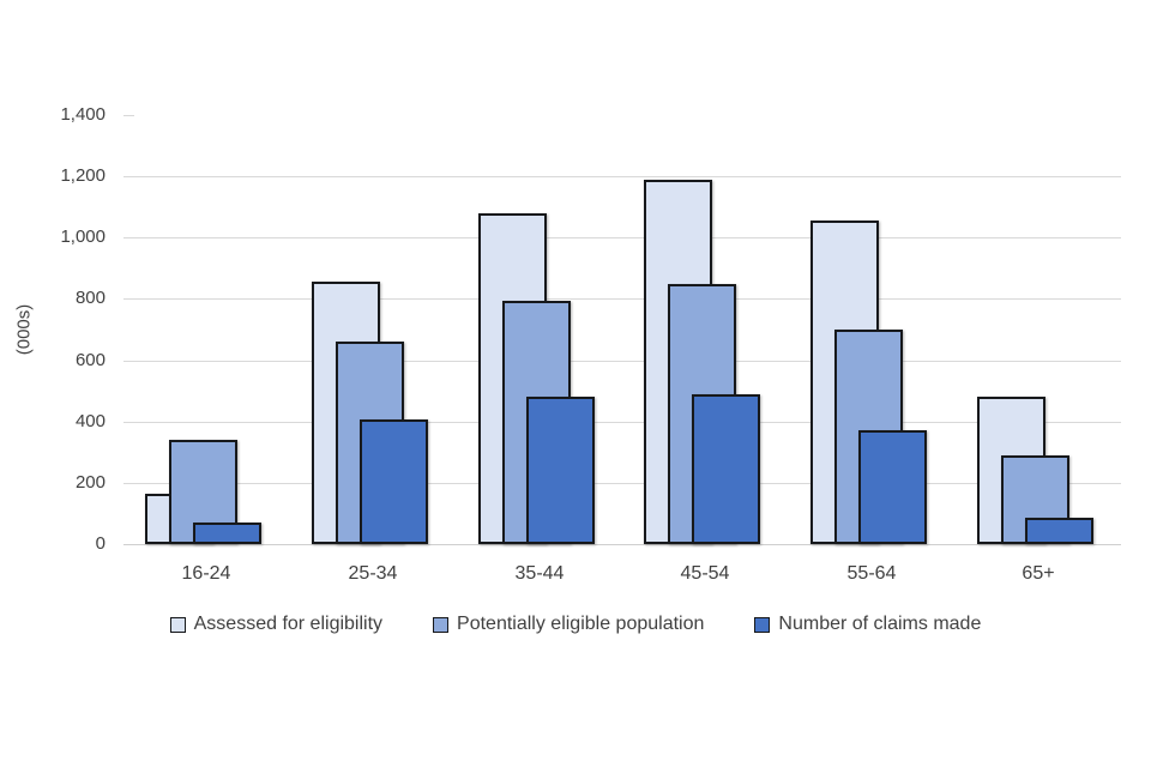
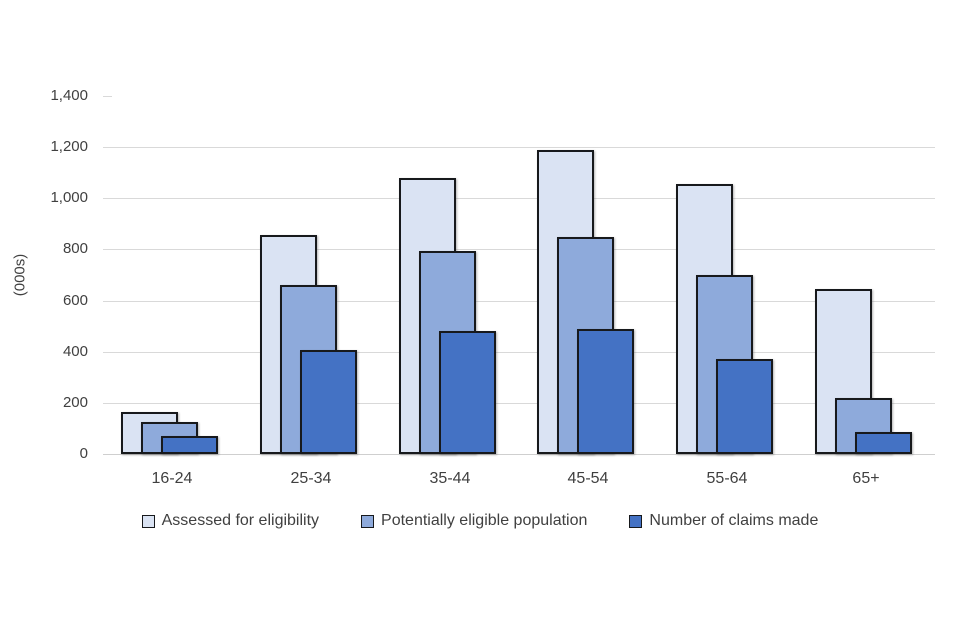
Potentially eligible population/16-24: 340 -> 120
Assessed for eligibility/65+: 480 -> 640
Potentially eligible population/65+: 290 -> 220
